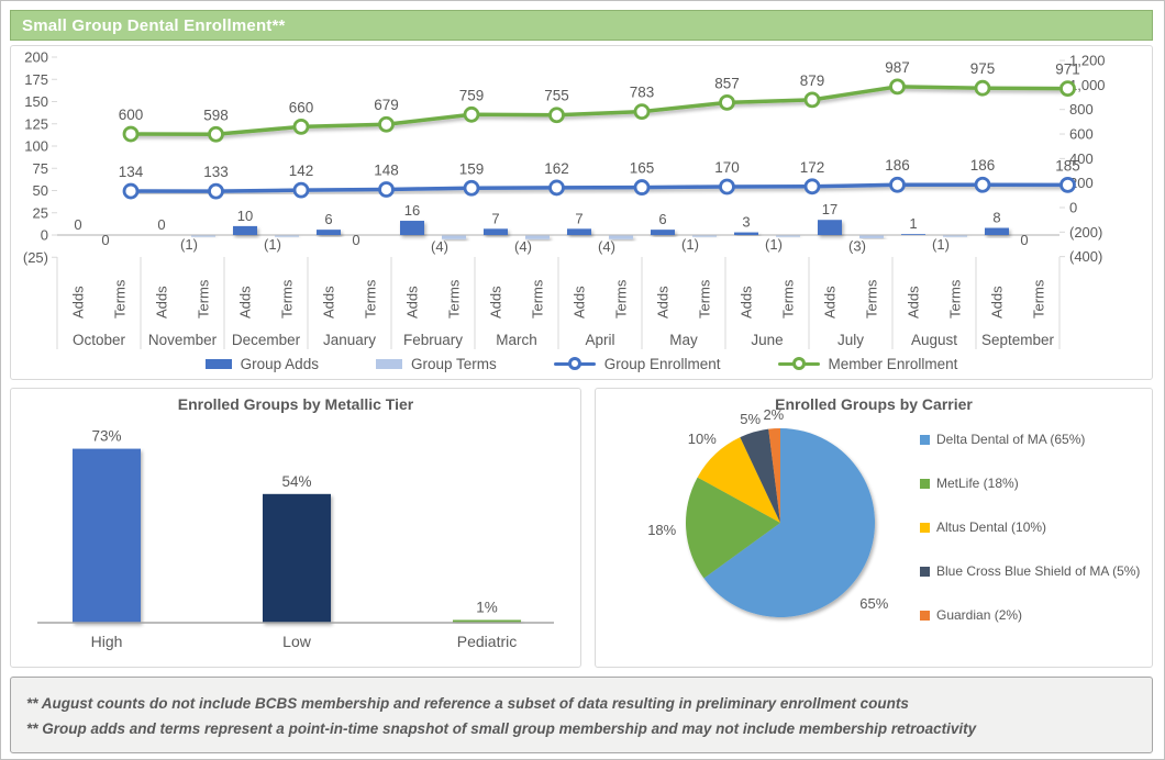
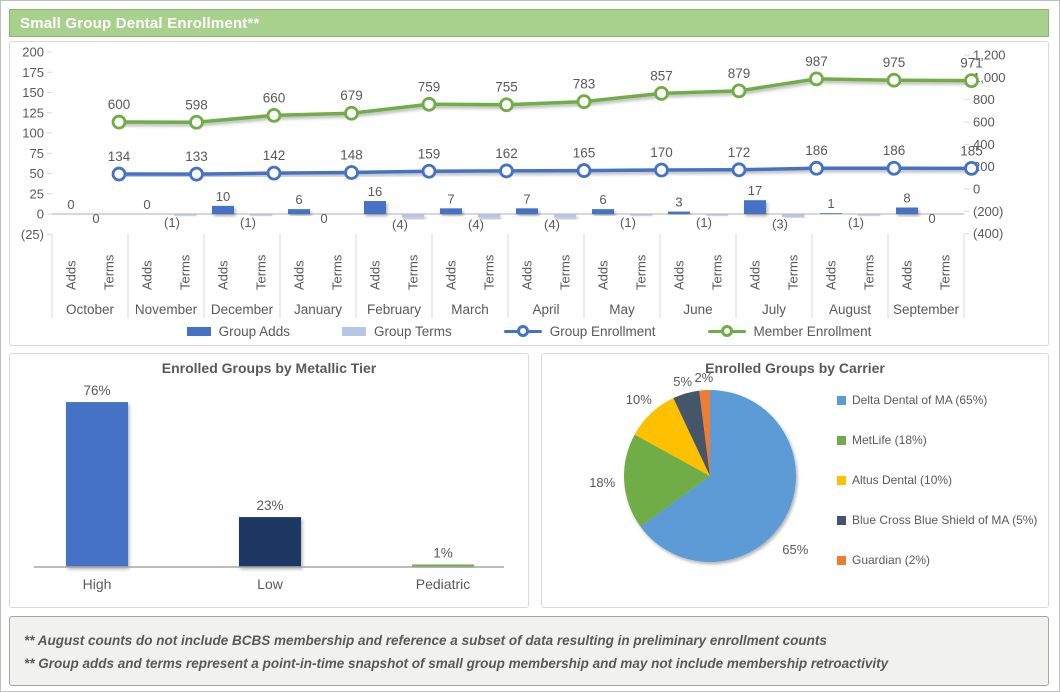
Enrolled Groups by Metallic Tier/High: 73% -> 76%
Enrolled Groups by Metallic Tier/Low: 54% -> 23%
